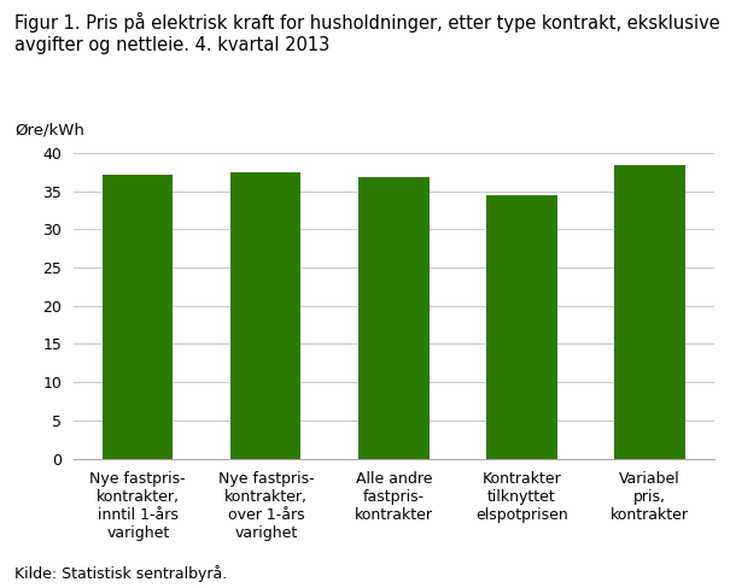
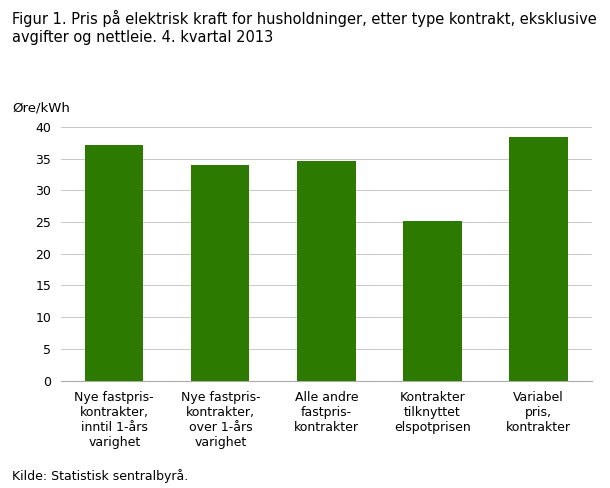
Nye fastpris- kontrakter, over 1-års varighet: 37.5 -> 34.0
Alle andre fastpris- kontrakter: 36.8 -> 34.6
Kontrakter tilknyttet elspotprisen: 34.5 -> 25.2
